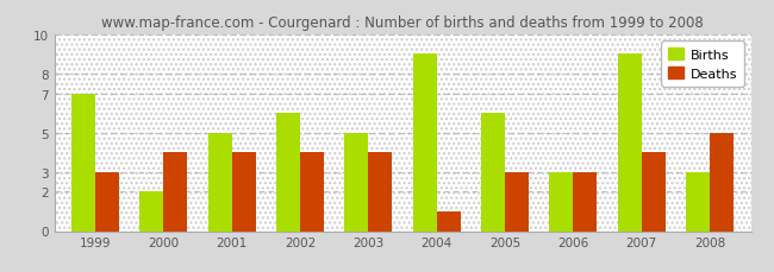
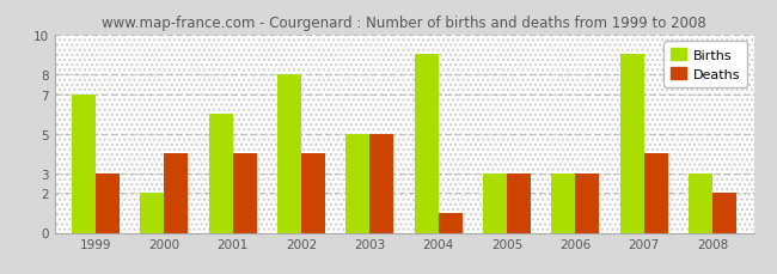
Births/2001: 5 -> 6
Births/2002: 6 -> 8
Deaths/2003: 4 -> 5
Births/2005: 6 -> 3
Deaths/2008: 5 -> 2
